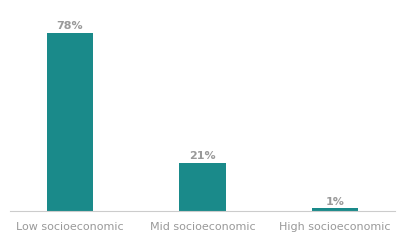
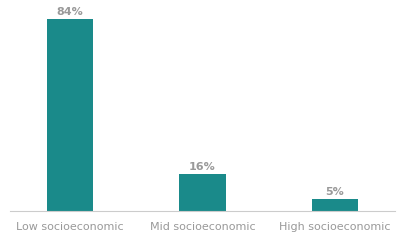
Low socioeconomic: 78% -> 84%
Mid socioeconomic: 21% -> 16%
High socioeconomic: 1% -> 5%
